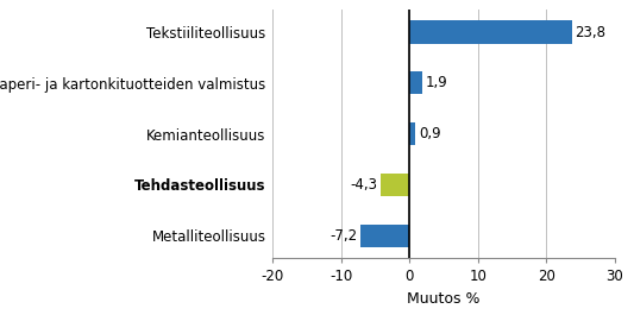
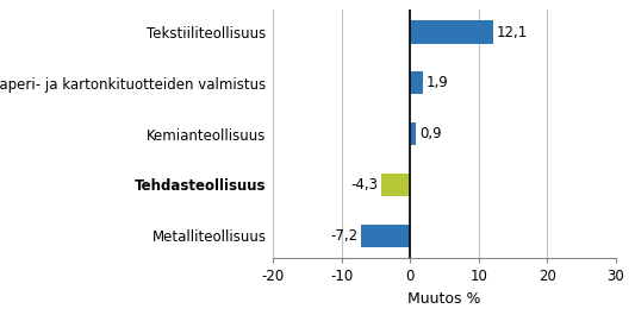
Tekstiiliteollisuus: 23,8 -> 12,1
